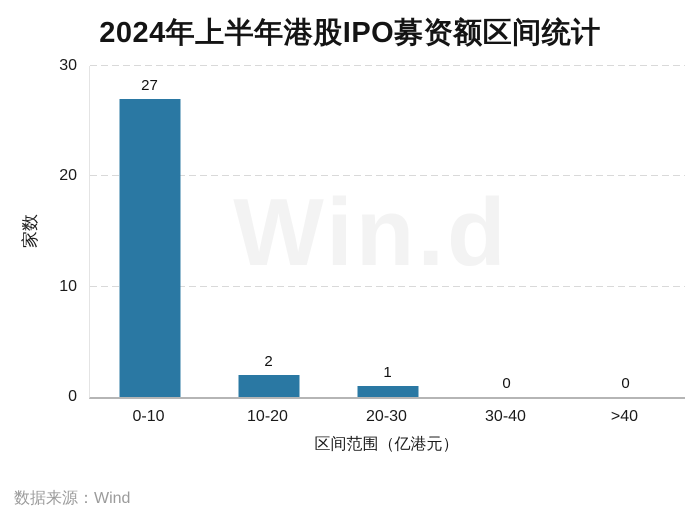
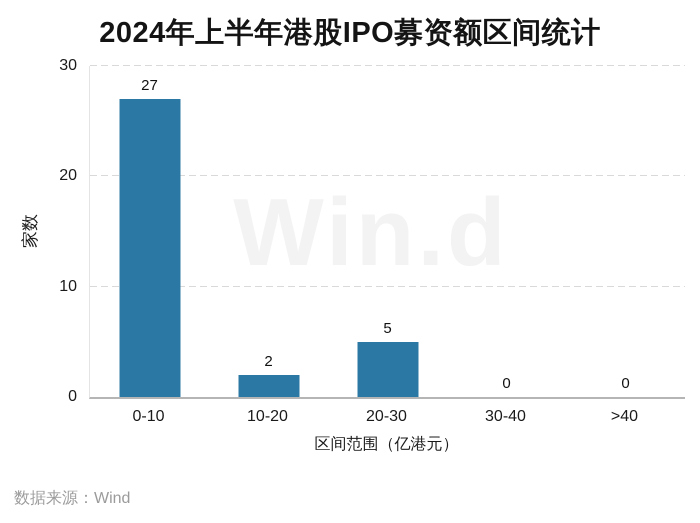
20-30: 1 -> 5
